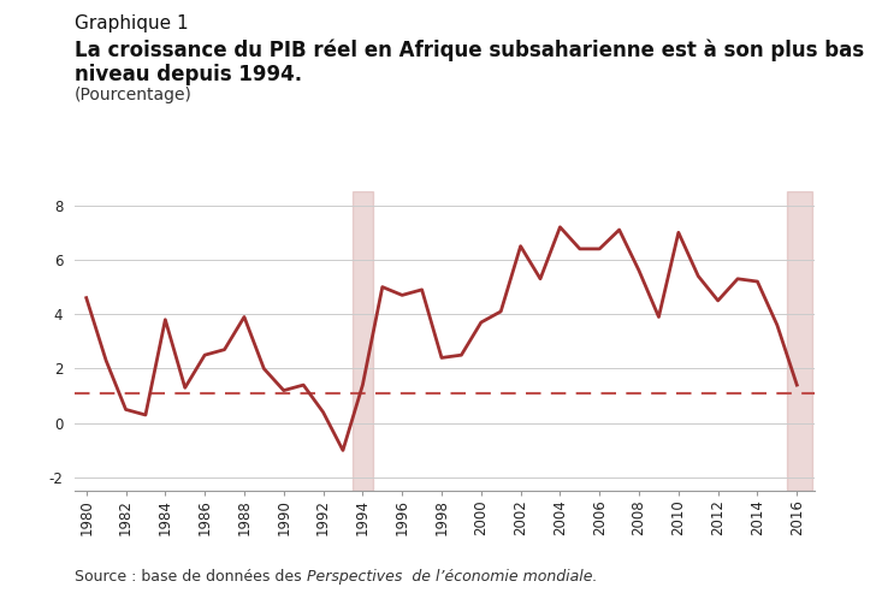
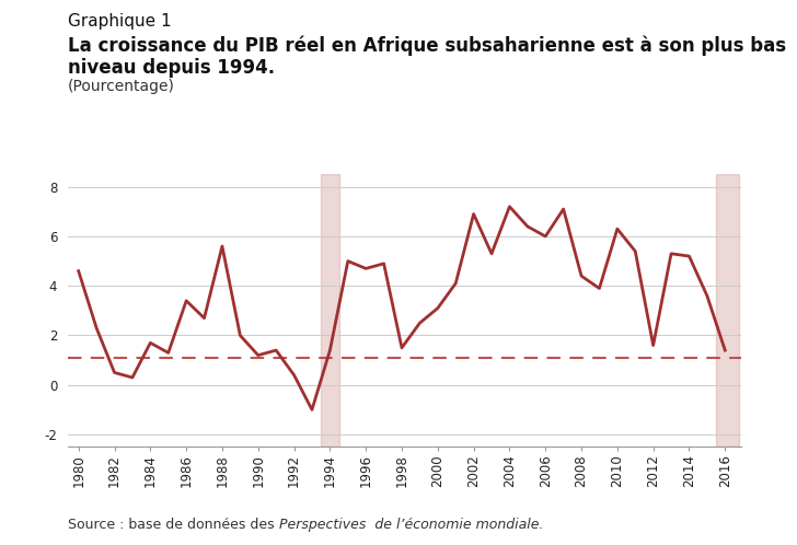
1984: 3.8 -> 1.7
1986: 2.5 -> 3.4
1988: 3.9 -> 5.6
1998: 2.4 -> 1.5
2000: 3.7 -> 3.1
2002: 6.5 -> 6.9
2006: 6.4 -> 6.0
2008: 5.6 -> 4.4
2010: 7.0 -> 6.3
2012: 4.5 -> 1.6
